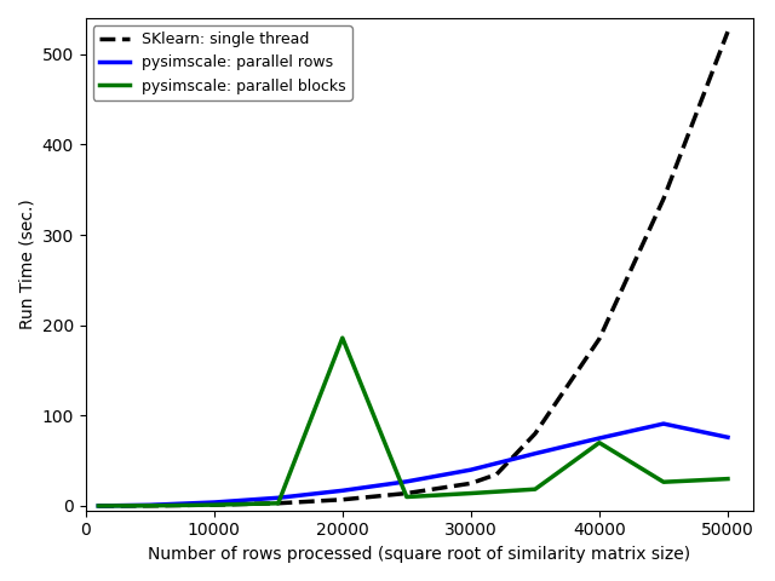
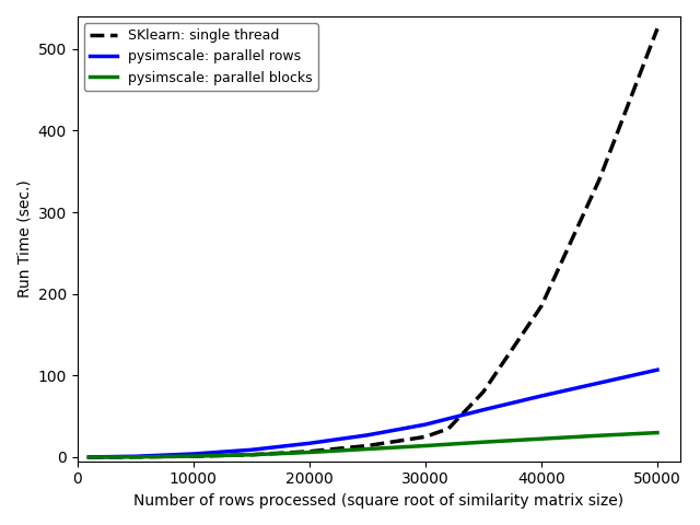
pysimscale: parallel blocks/20000: 186 -> 6
pysimscale: parallel blocks/40000: 70 -> 22
pysimscale: parallel rows/50000: 76 -> 107
